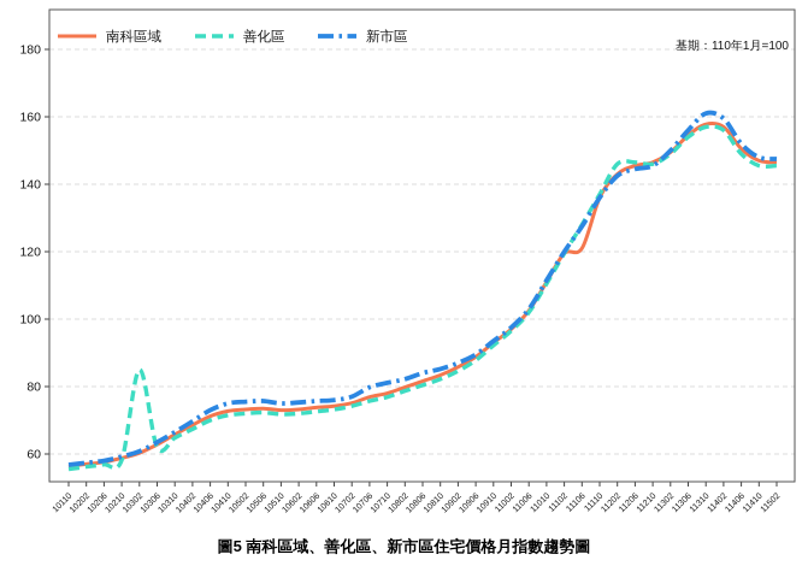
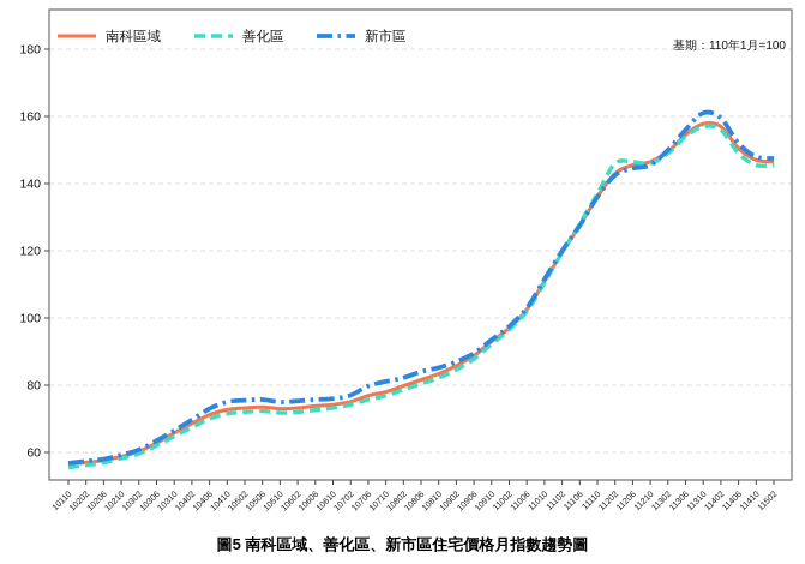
善化區/10302: 85 -> 60
南科區域/11106: 121 -> 128
